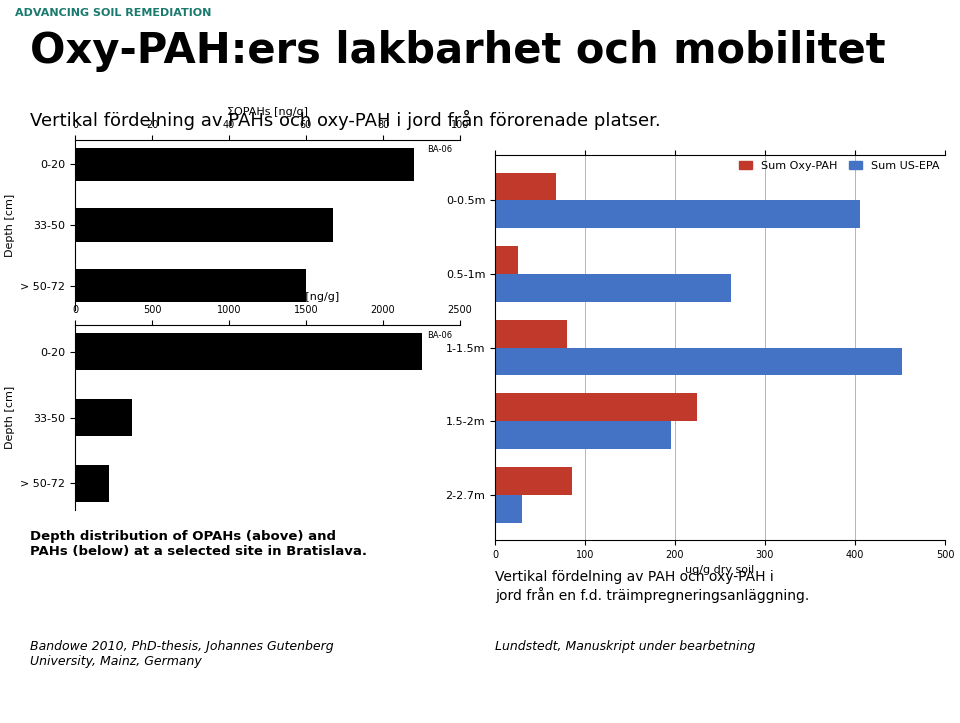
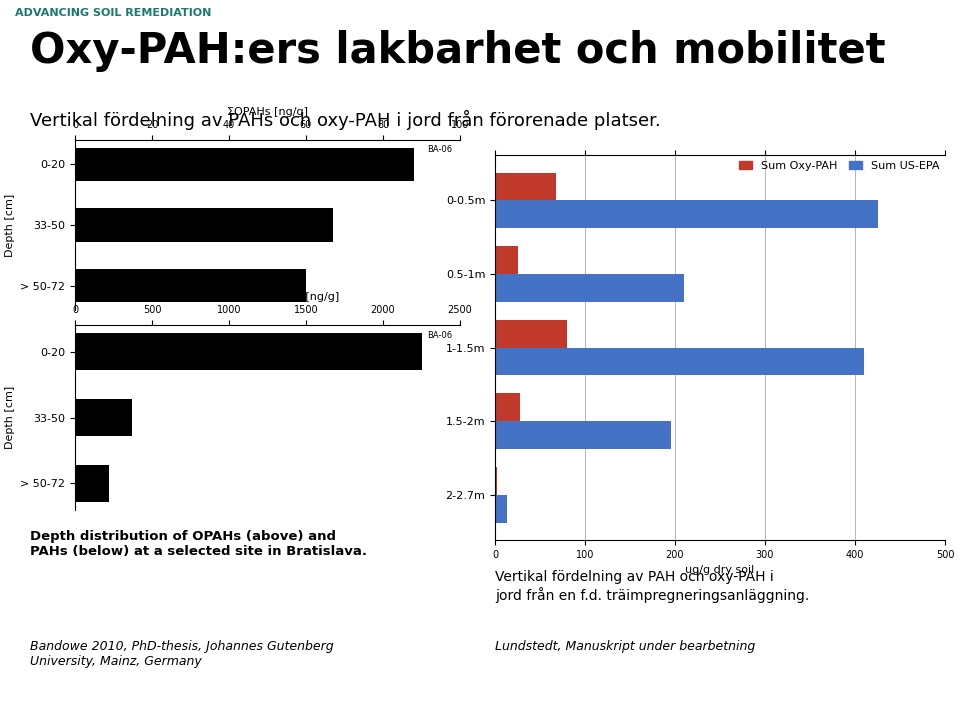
Sum US-EPA/0-0.5m: 406 -> 425
Sum US-EPA/0.5-1m: 262 -> 210
Sum US-EPA/1-1.5m: 452 -> 410
Sum Oxy-PAH/1.5-2m: 224 -> 28
Sum Oxy-PAH/2-2.7m: 86 -> 2
Sum US-EPA/2-2.7m: 30 -> 13
